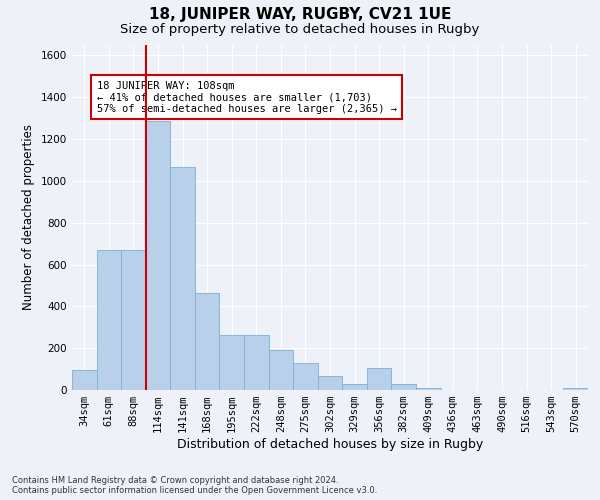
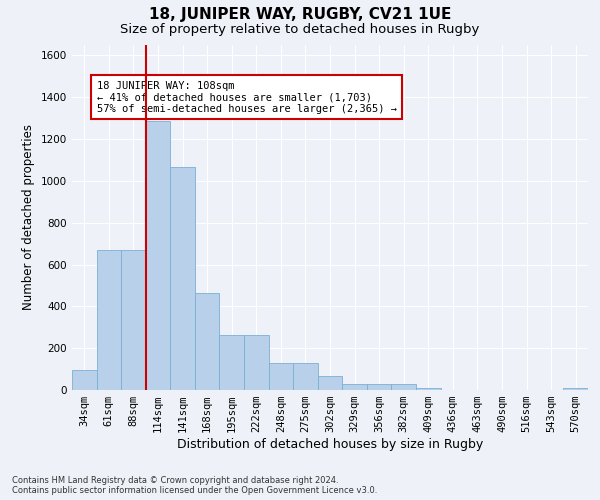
248sqm: 190 -> 130
356sqm: 105 -> 30
